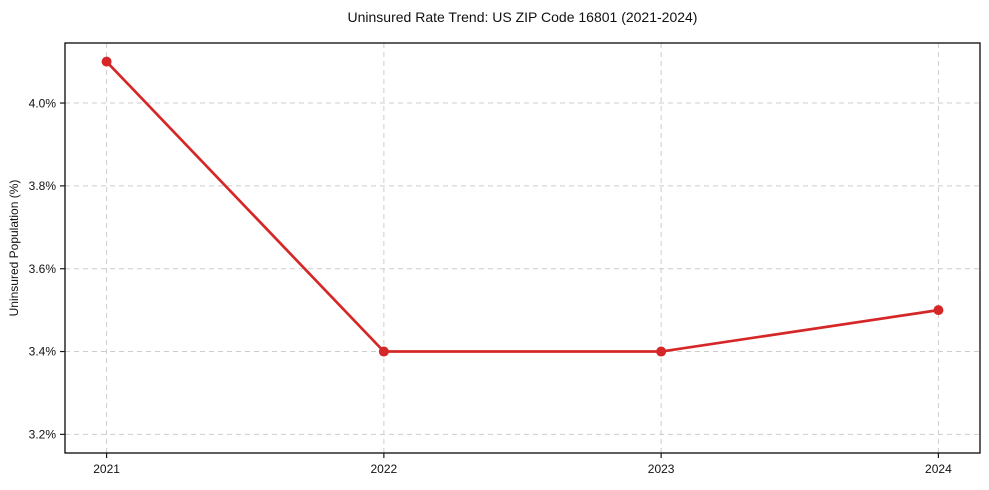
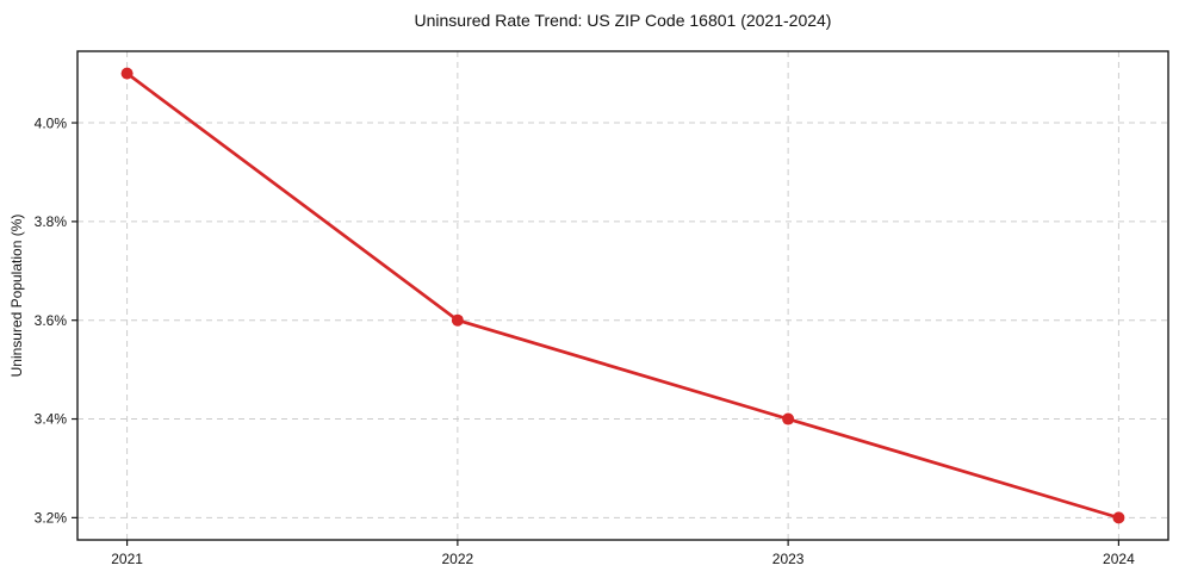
2022: 3.4% -> 3.6%
2024: 3.5% -> 3.2%
